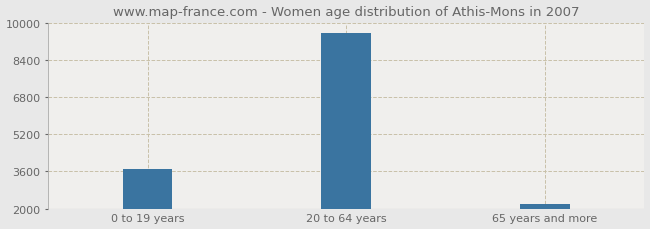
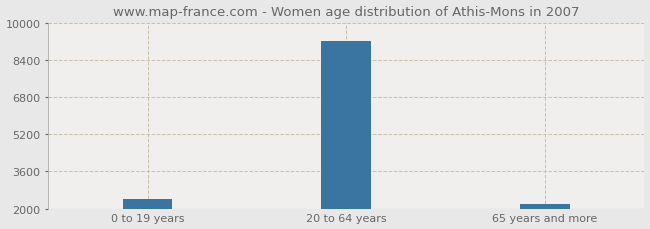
0 to 19 years: 3700 -> 2400
20 to 64 years: 9550 -> 9200
